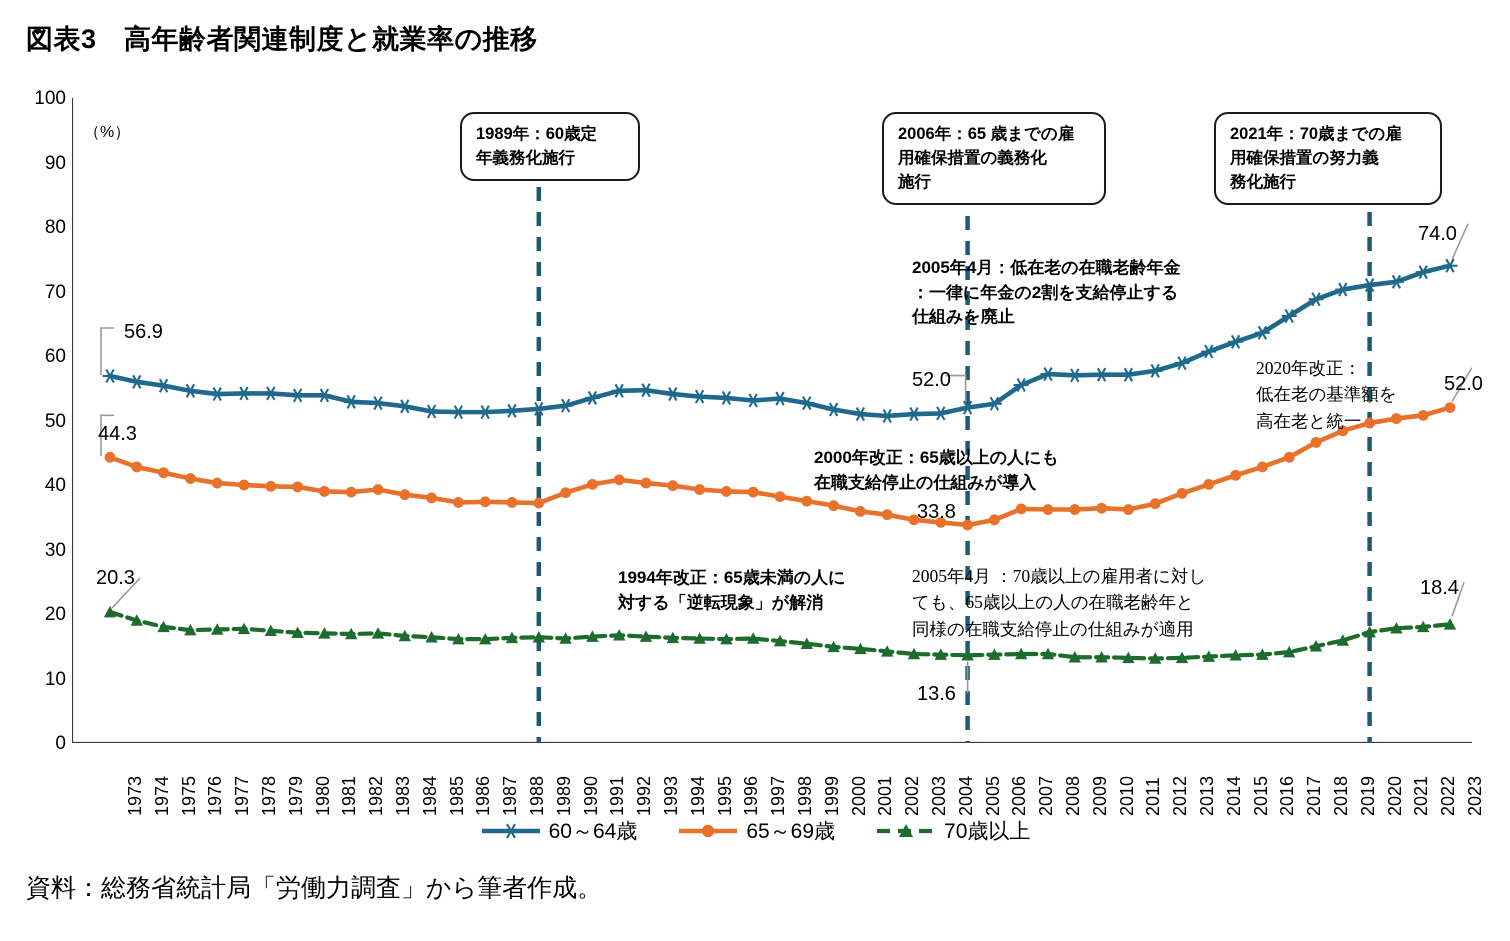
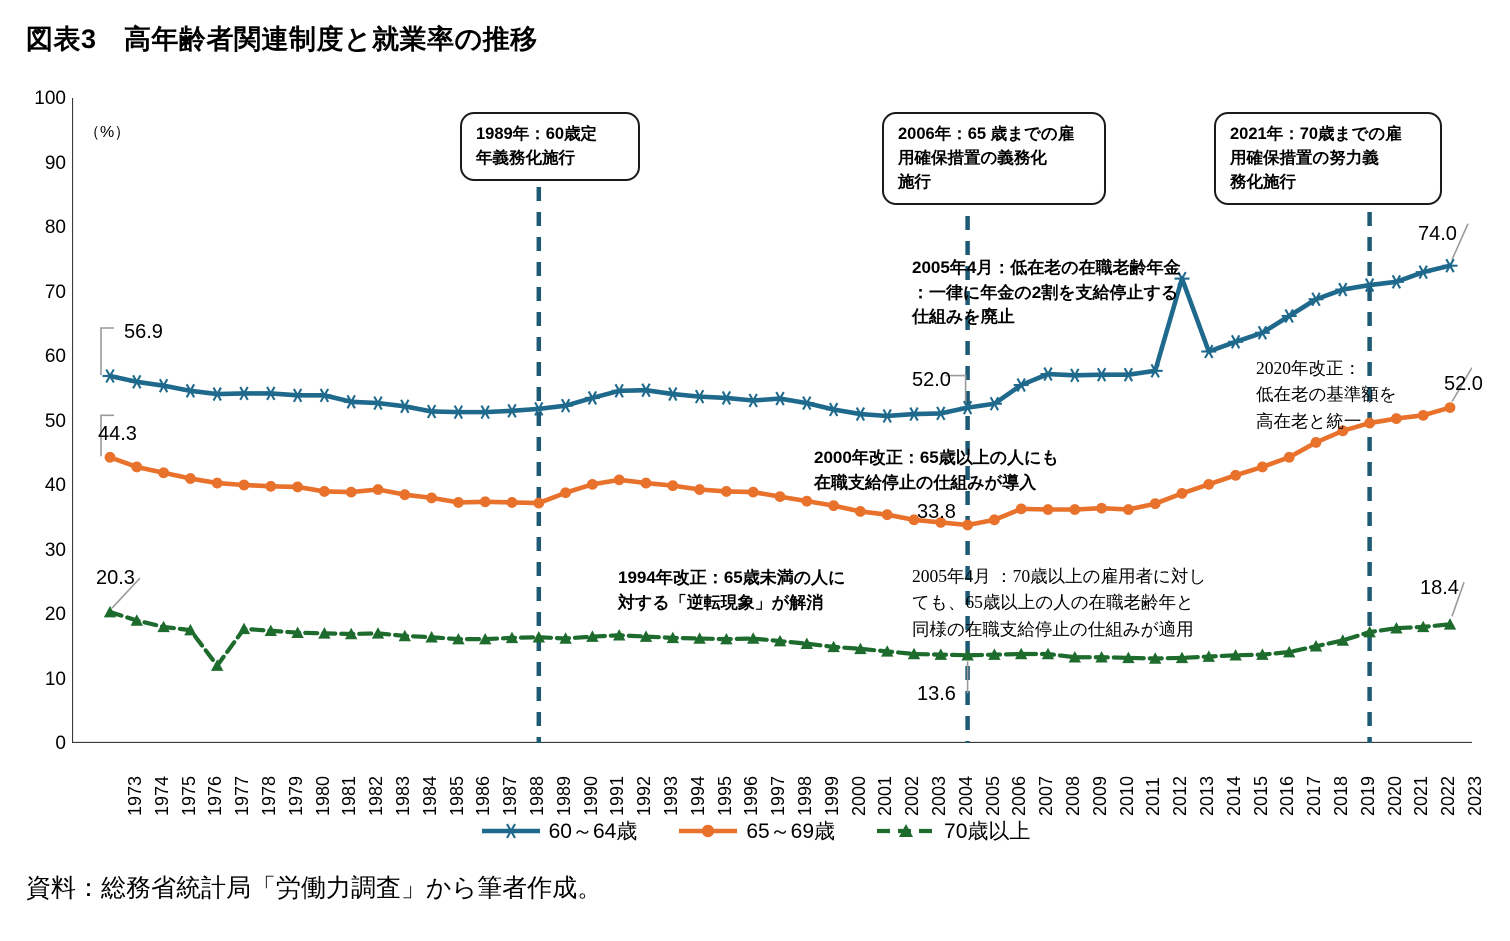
70歳以上/1977: 18 -> 12
60～64歳/2013: 59 -> 72
